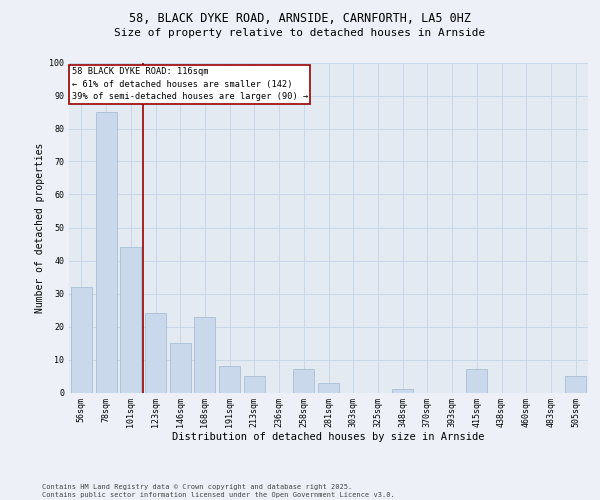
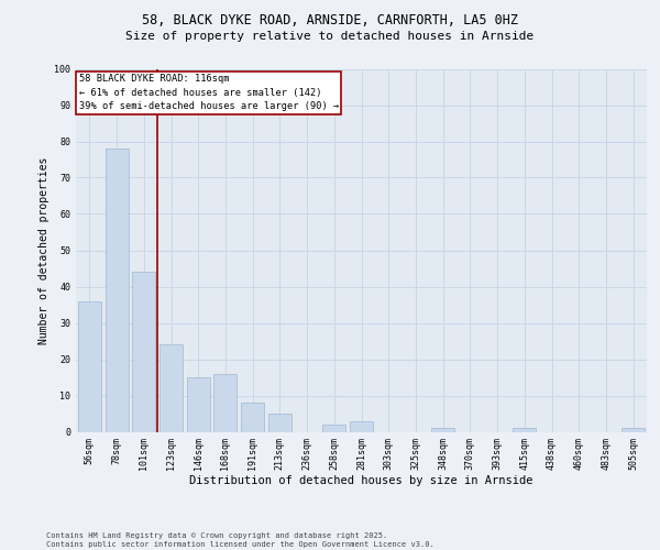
56sqm: 32 -> 36
78sqm: 85 -> 78
168sqm: 23 -> 16
258sqm: 7 -> 2
415sqm: 7 -> 1
505sqm: 5 -> 1
